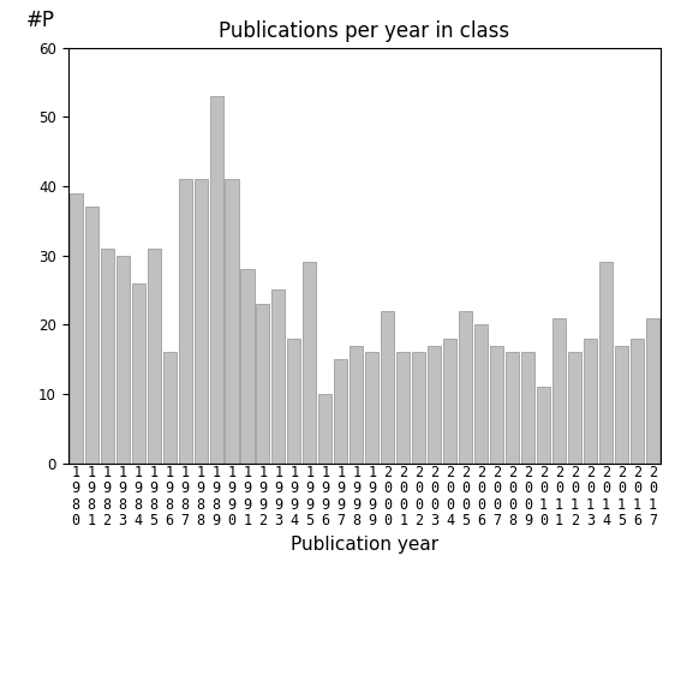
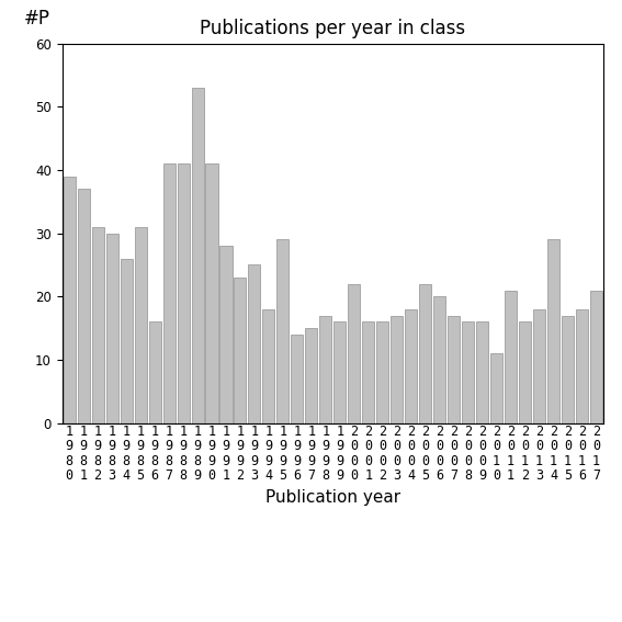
1 9 9 6: 10 -> 14
